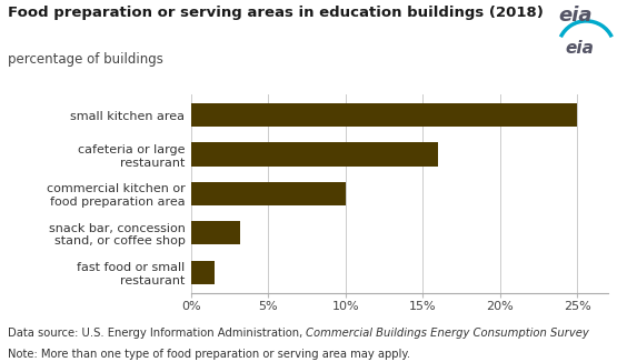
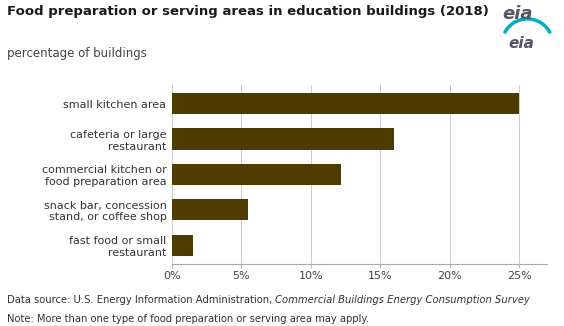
commercial kitchen or food preparation area: 10.0% -> 12.2%
snack bar, concession stand, or coffee shop: 3.2% -> 5.5%
